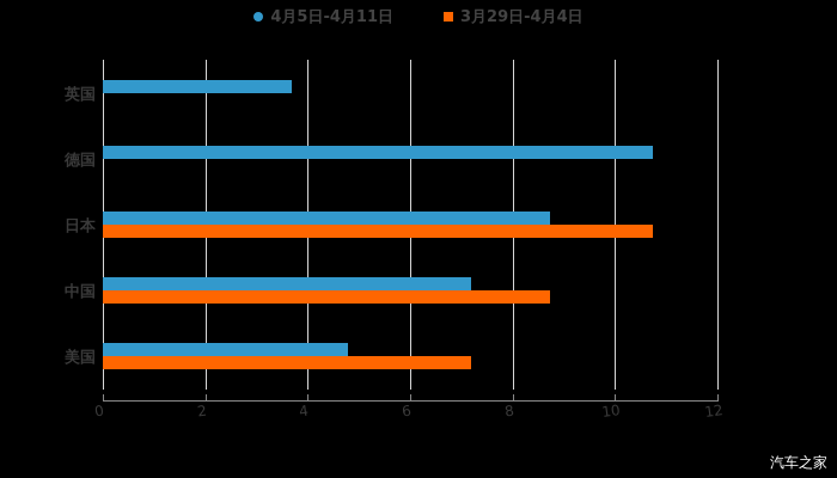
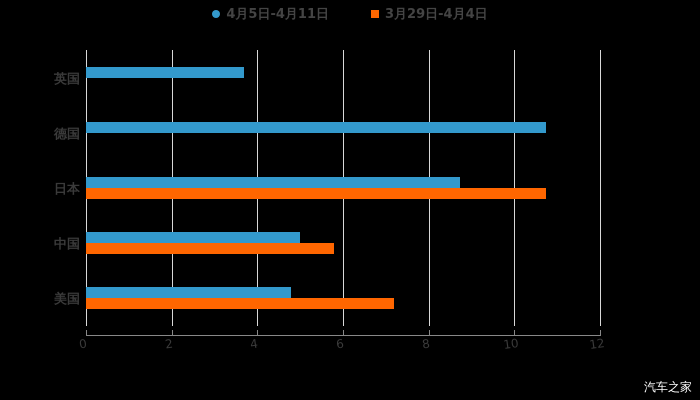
4月5日-4月11日/中国: 7.2 -> 5.0
3月29日-4月4日/中国: 8.7 -> 5.8
